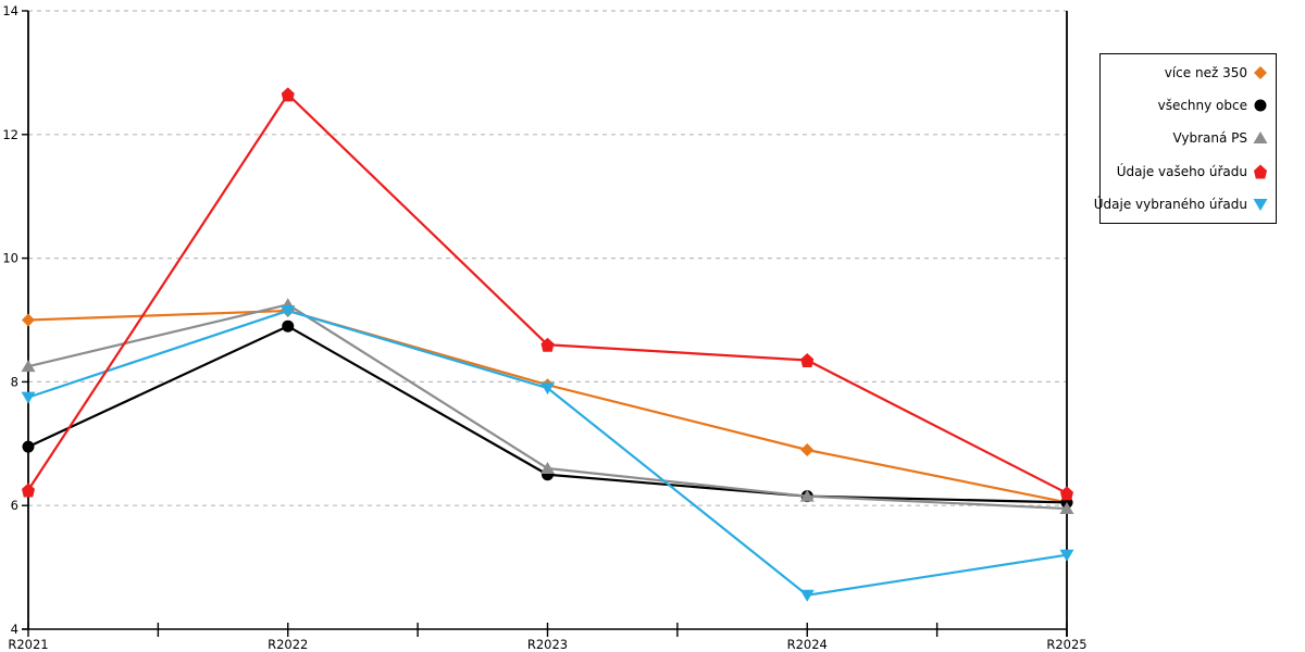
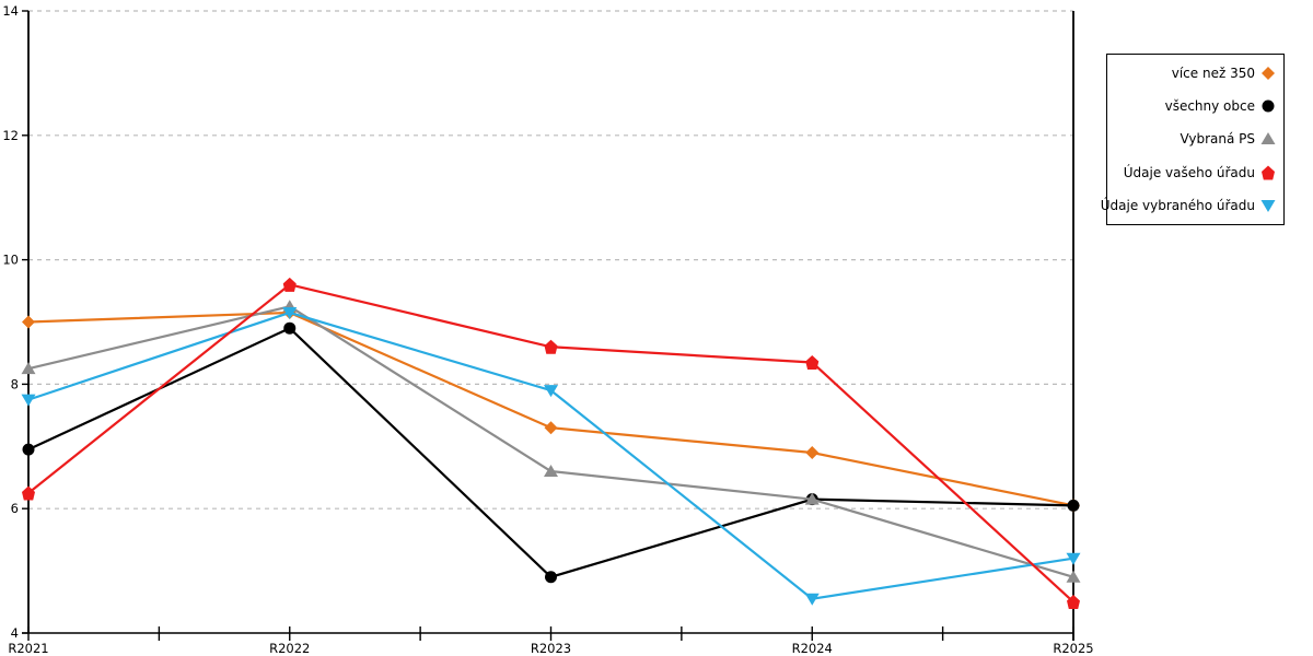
Údaje vašeho úřadu/R2022: 12.7 -> 9.6
více než 350/R2023: 8.0 -> 7.3
všechny obce/R2023: 6.5 -> 4.9
Vybraná PS/R2025: 6.0 -> 4.9
Údaje vašeho úřadu/R2025: 6.2 -> 4.5
